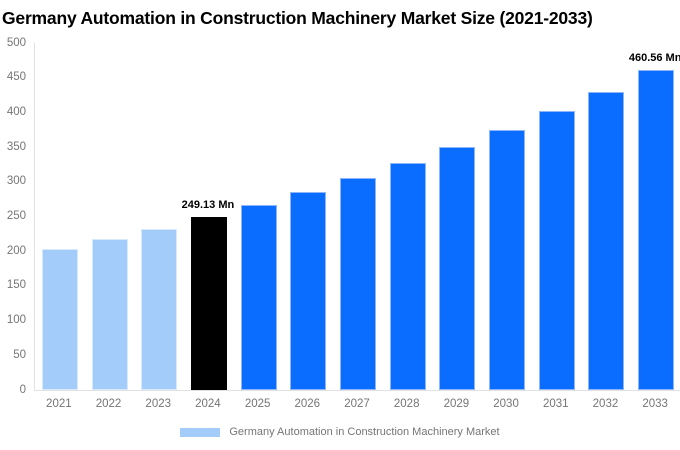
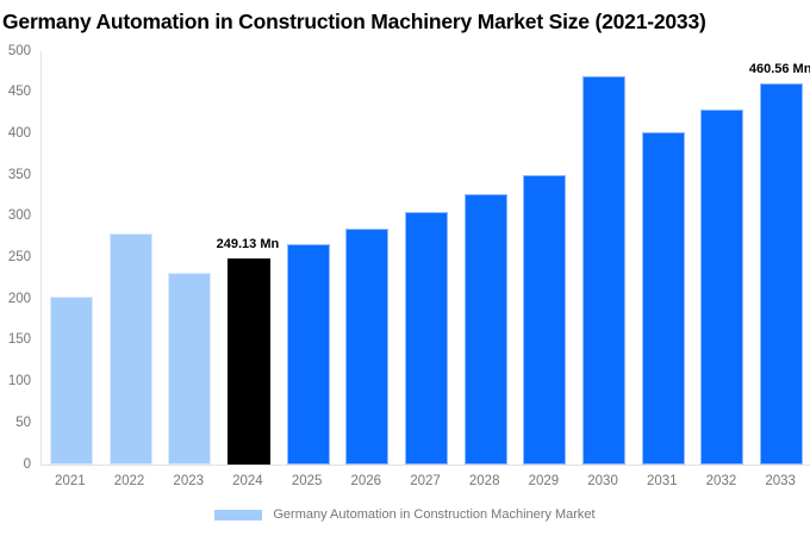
2022: 220 -> 280
2030: 380 -> 470
